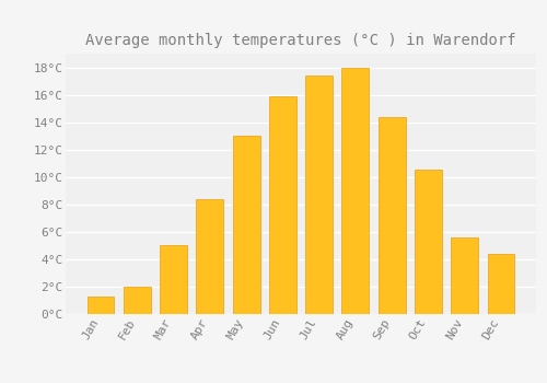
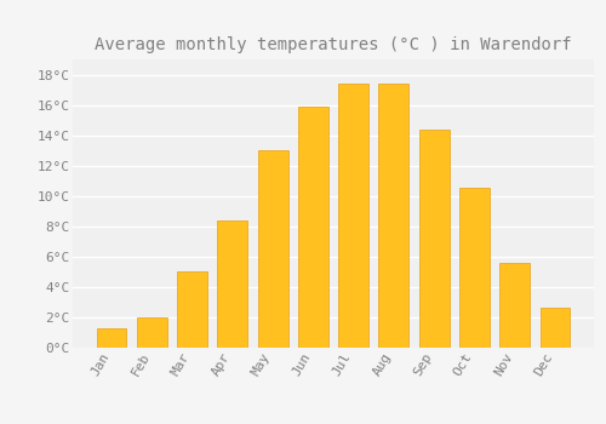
Aug: 18.0°C -> 17.4°C
Dec: 4.4°C -> 2.6°C
